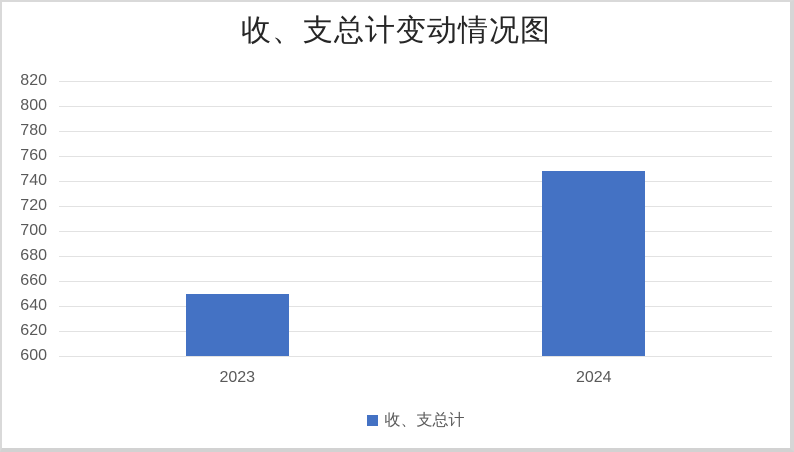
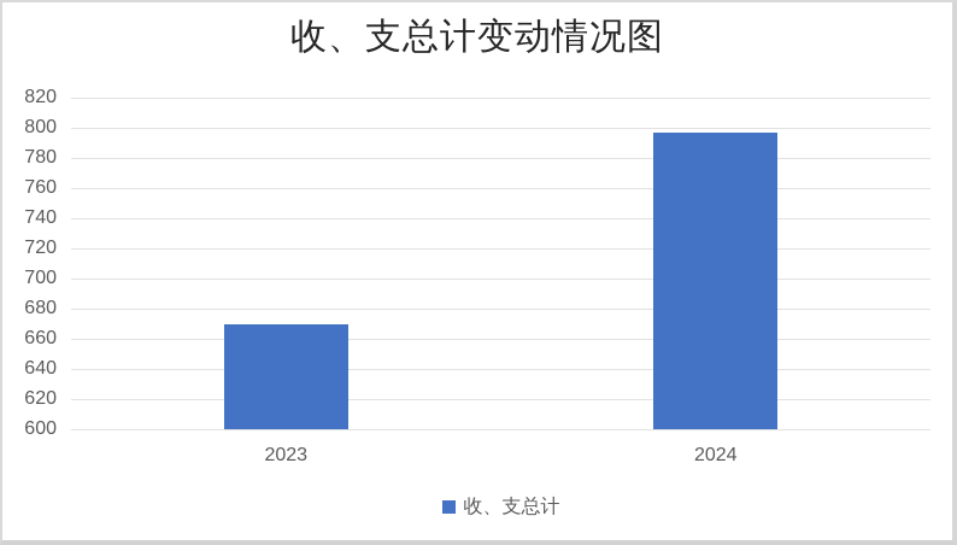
2023: 650 -> 670
2024: 748 -> 797
